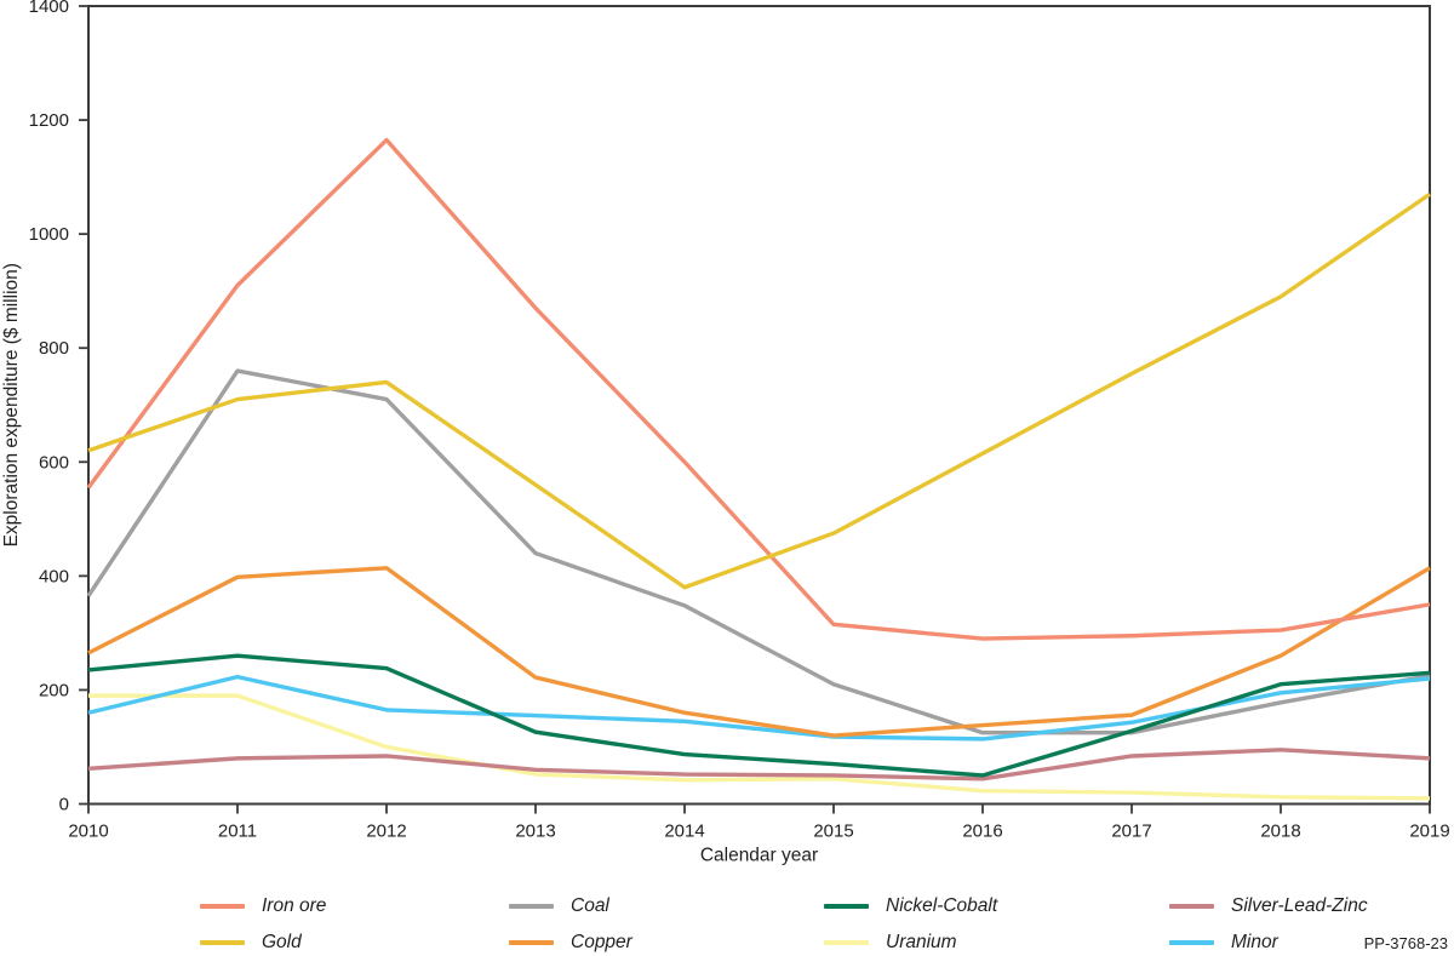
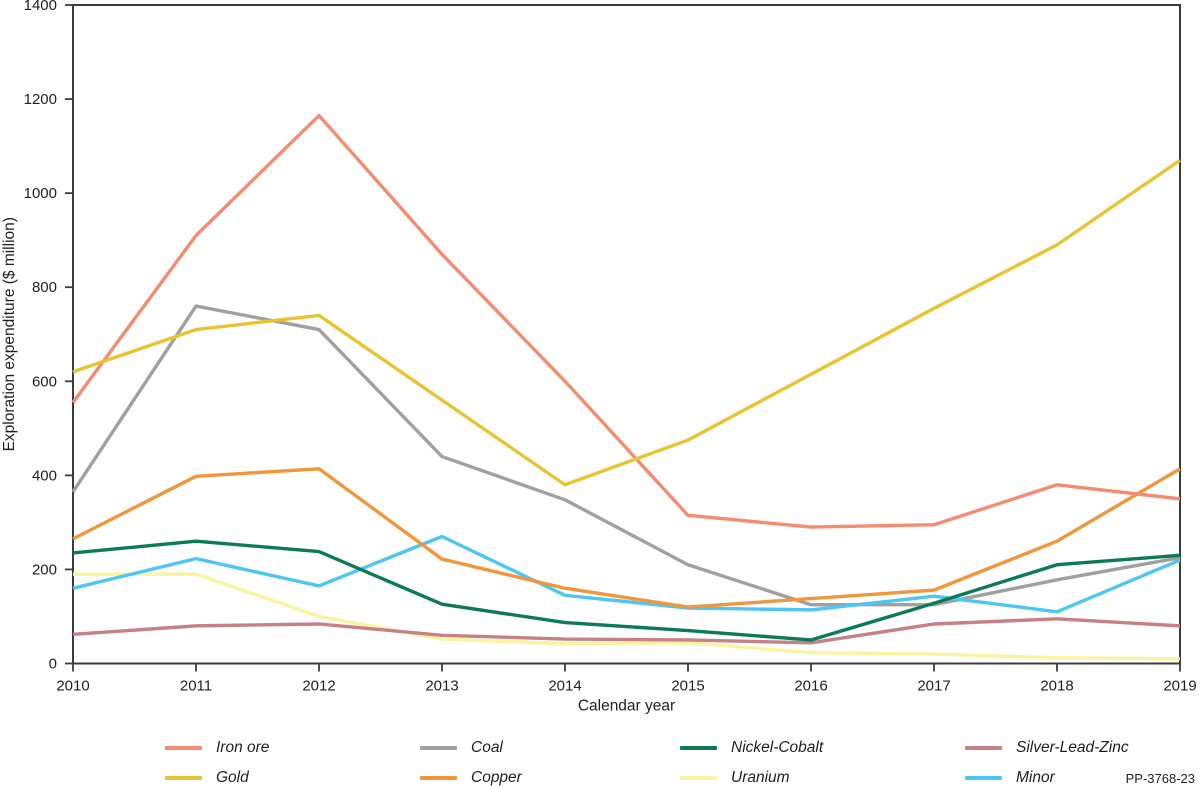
Minor/2013: 160 -> 270
Minor/2018: 200 -> 110
Iron ore/2018: 300 -> 380
